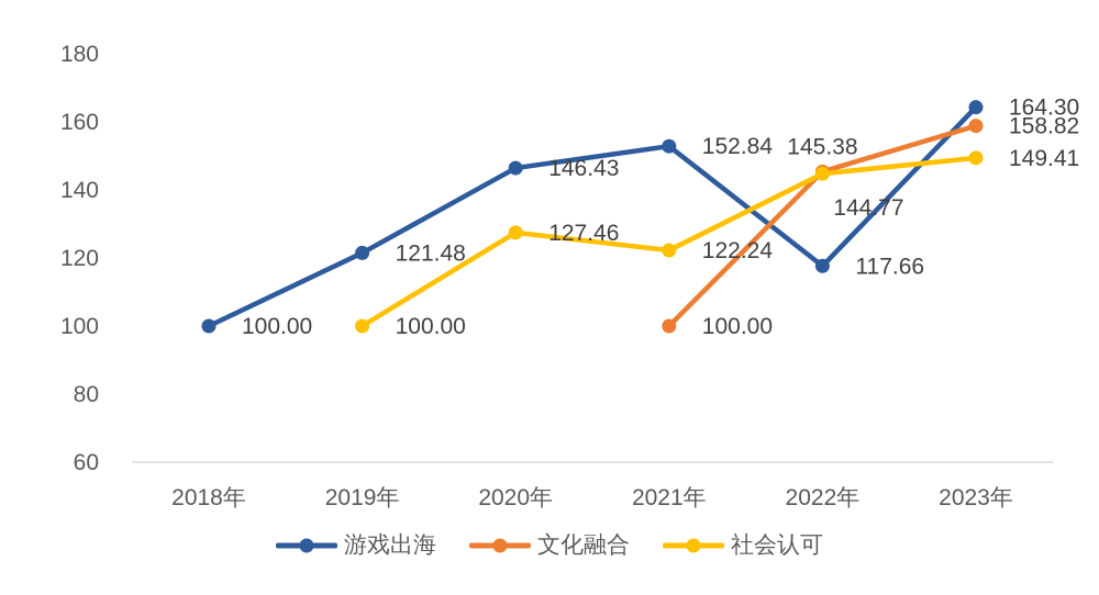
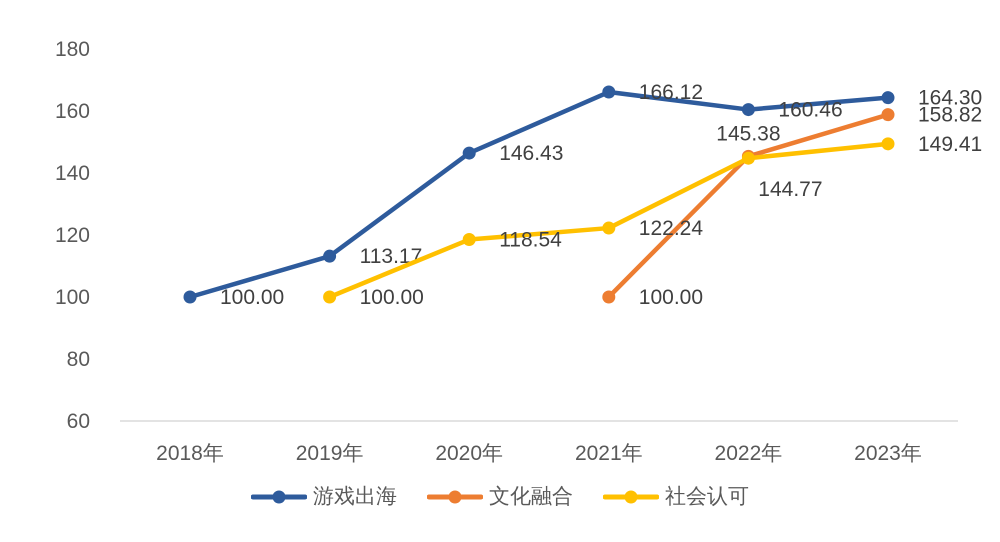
游戏出海/2019年: 121.48 -> 113.17
社会认可/2020年: 127.46 -> 118.54
游戏出海/2021年: 152.84 -> 166.12
游戏出海/2022年: 117.66 -> 160.46
